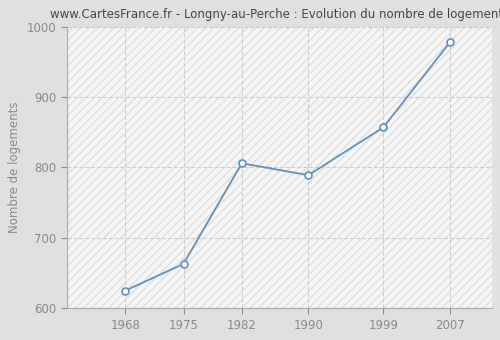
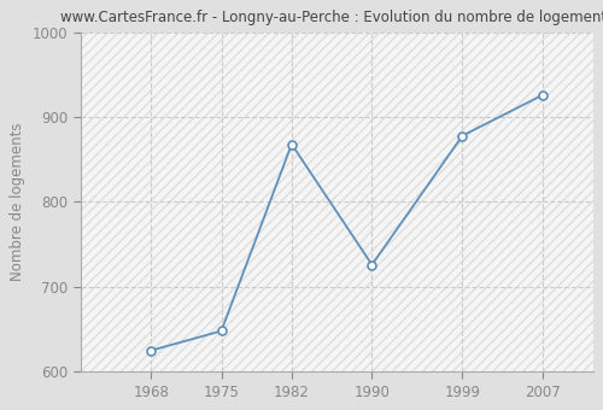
1975: 663 -> 648
1982: 806 -> 868
1990: 789 -> 726
1999: 857 -> 878
2007: 978 -> 926
